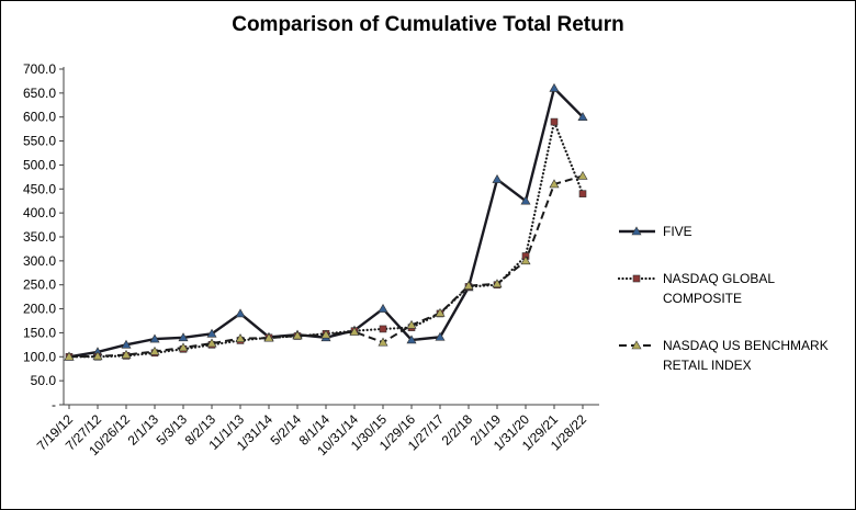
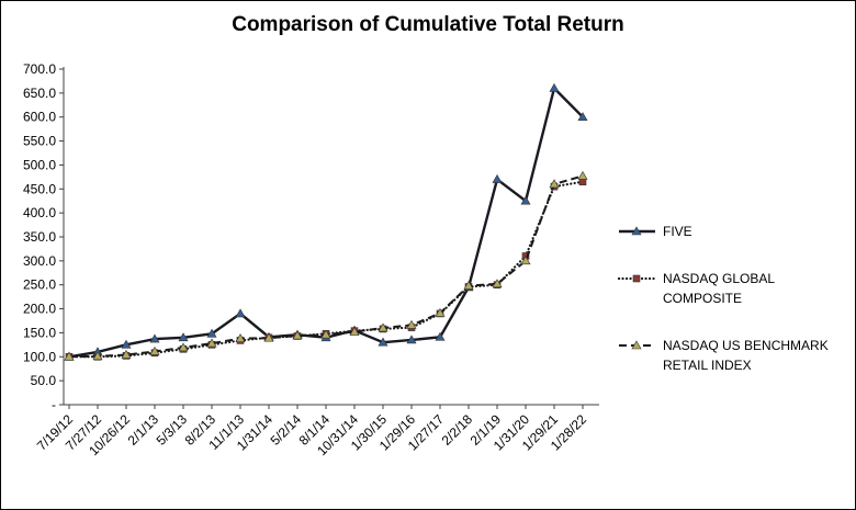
FIVE/1/30/15: 200 -> 130
NASDAQ US BENCHMARK RETAIL INDEX/1/30/15: 130 -> 160
NASDAQ GLOBAL COMPOSITE/1/29/21: 590 -> 460
NASDAQ GLOBAL COMPOSITE/1/28/22: 440 -> 460
